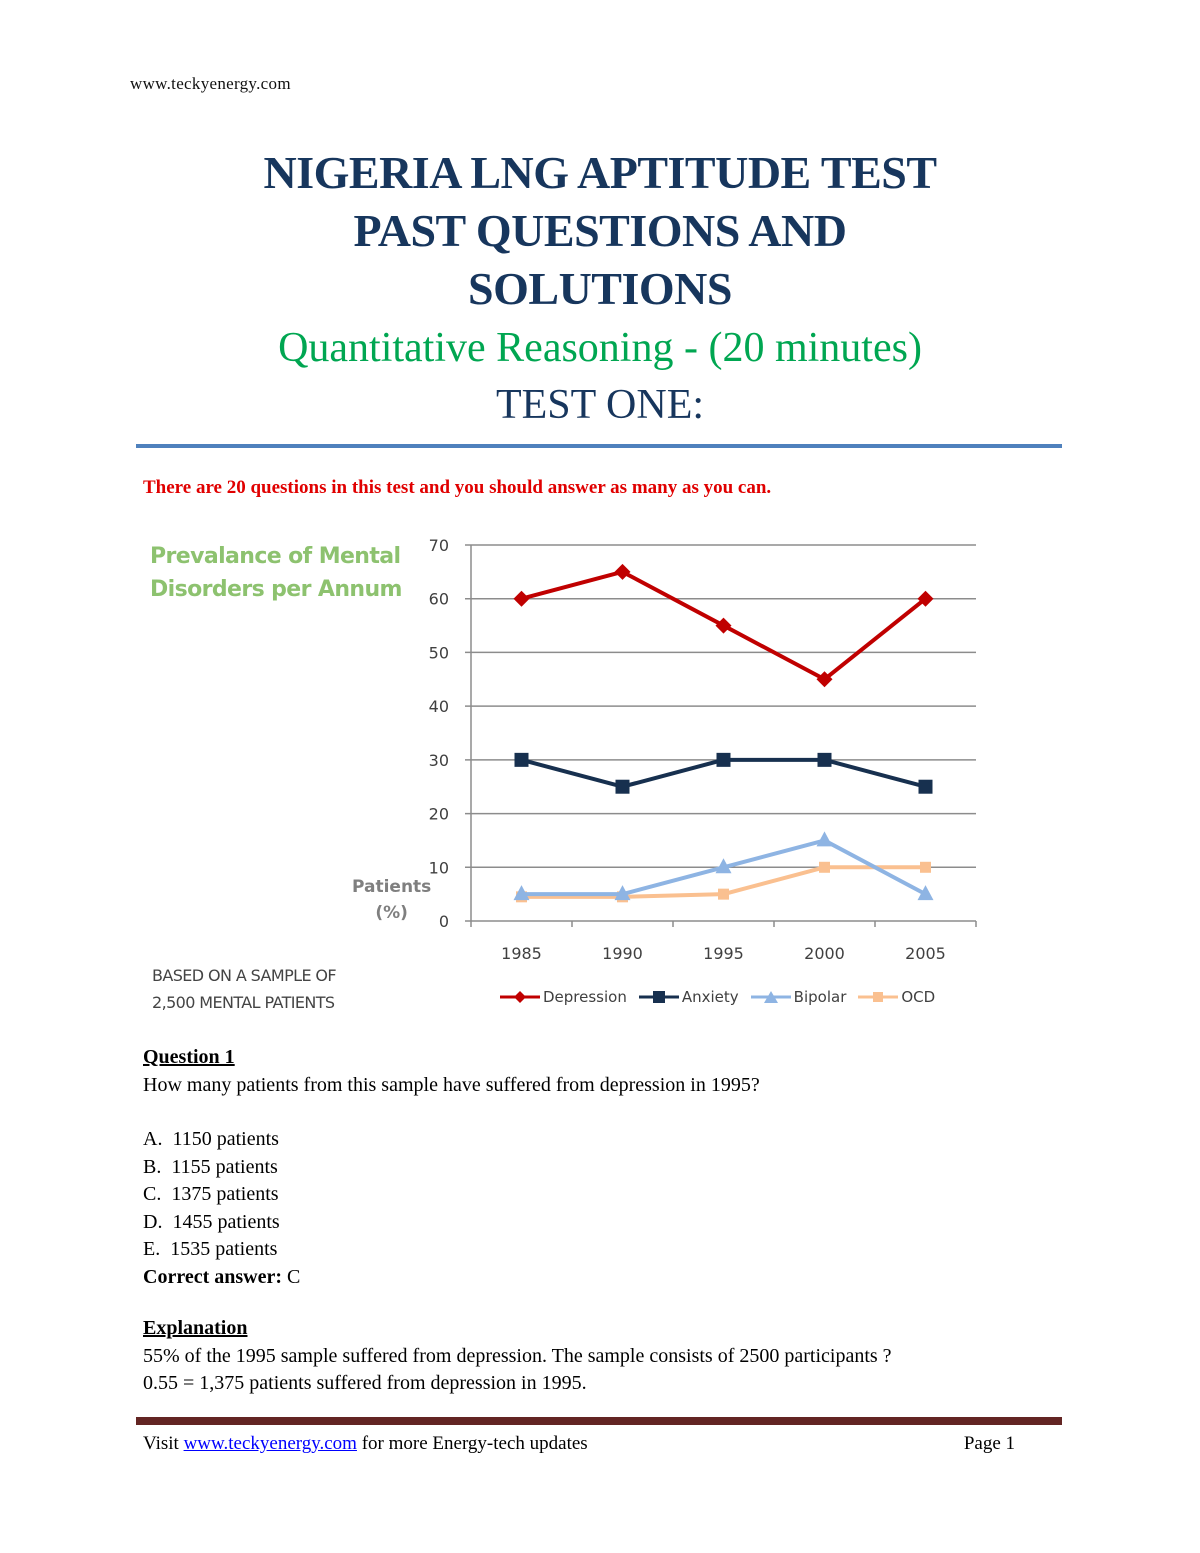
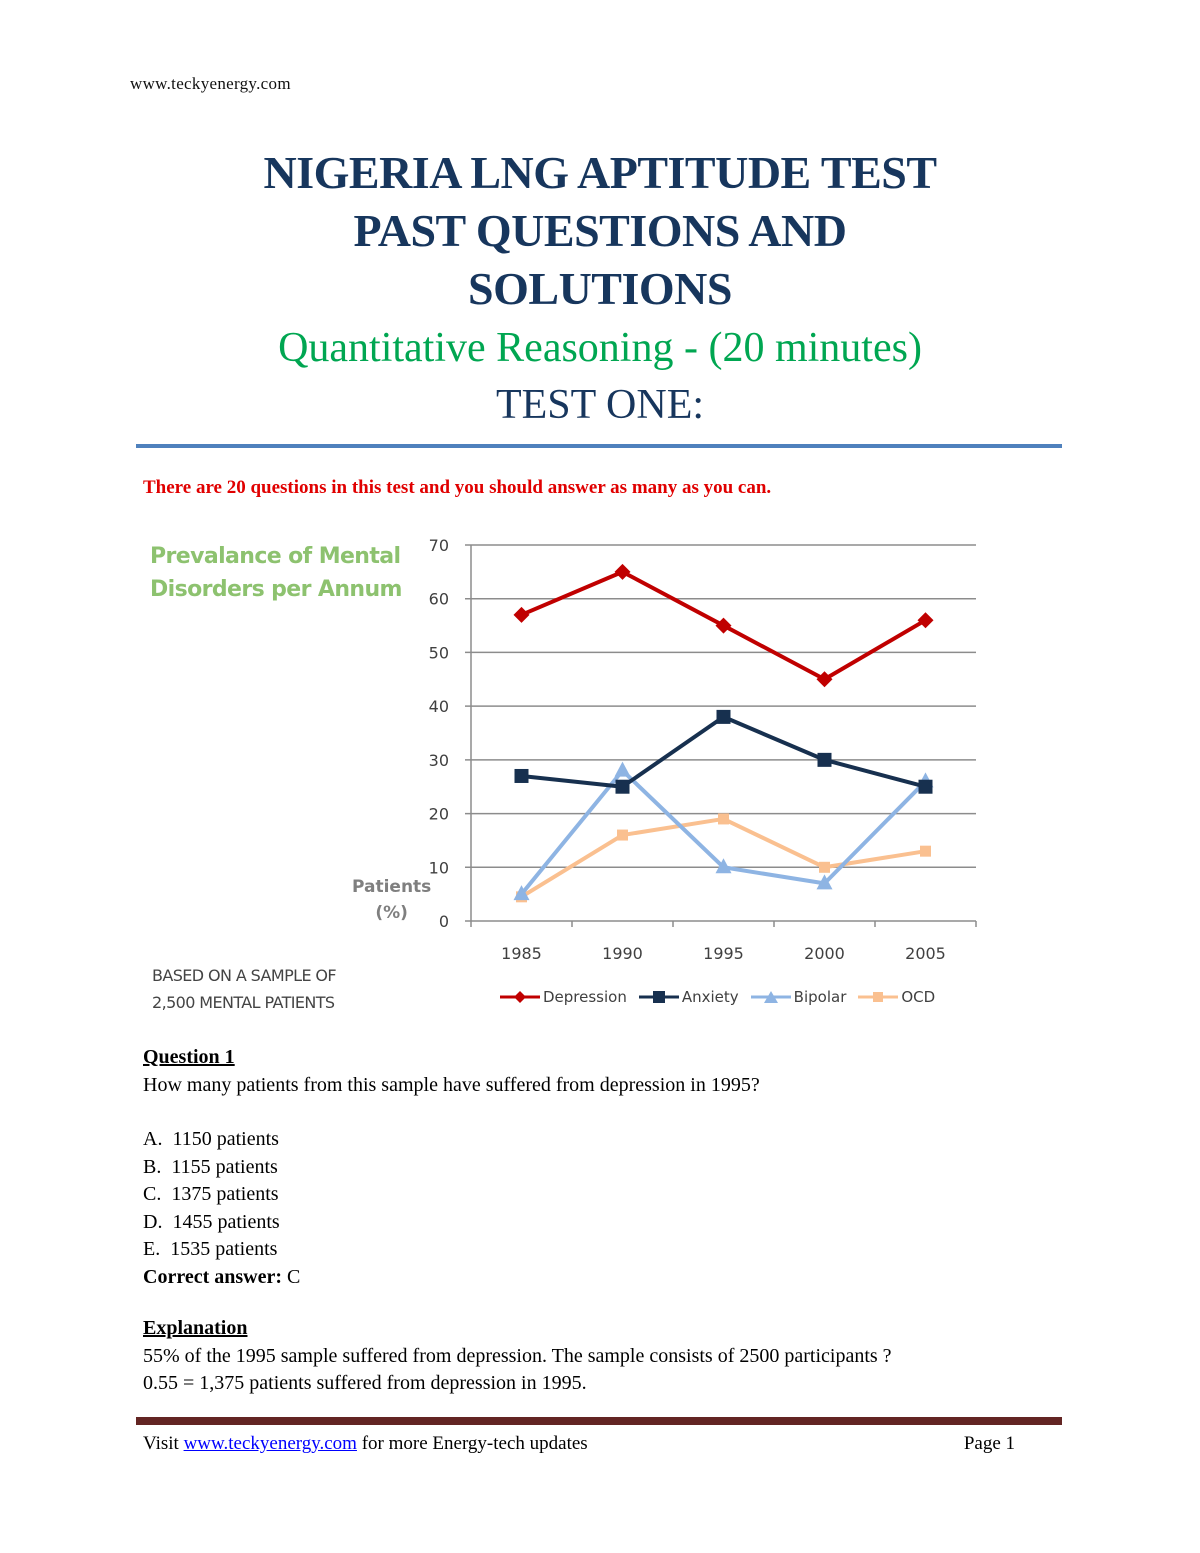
Depression/1985: 60 -> 57
Anxiety/1985: 30 -> 27
Bipolar/1990: 5 -> 28
OCD/1990: 4 -> 16
Anxiety/1995: 30 -> 38
OCD/1995: 5 -> 19
Bipolar/2000: 15 -> 7
Depression/2005: 60 -> 56
Bipolar/2005: 5 -> 26
OCD/2005: 10 -> 13
